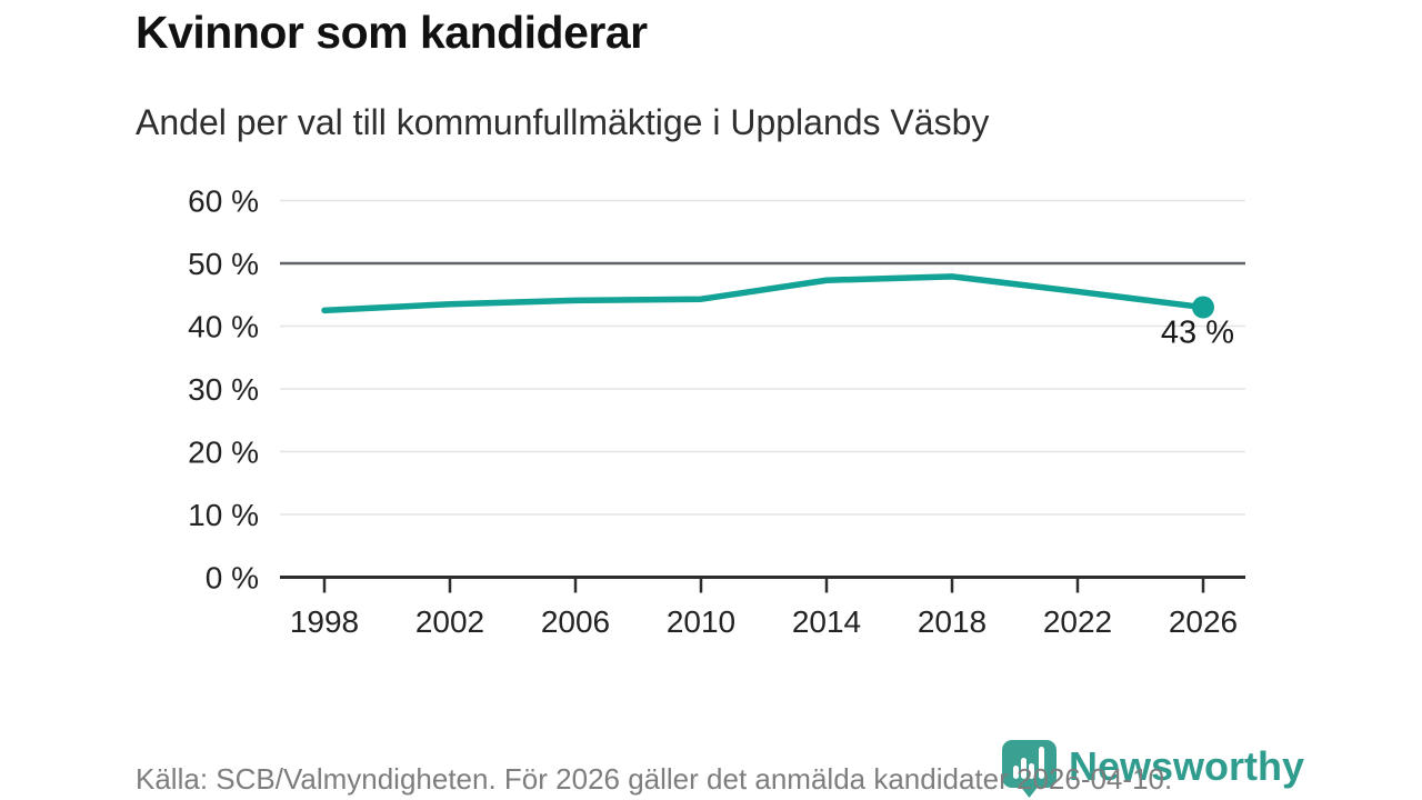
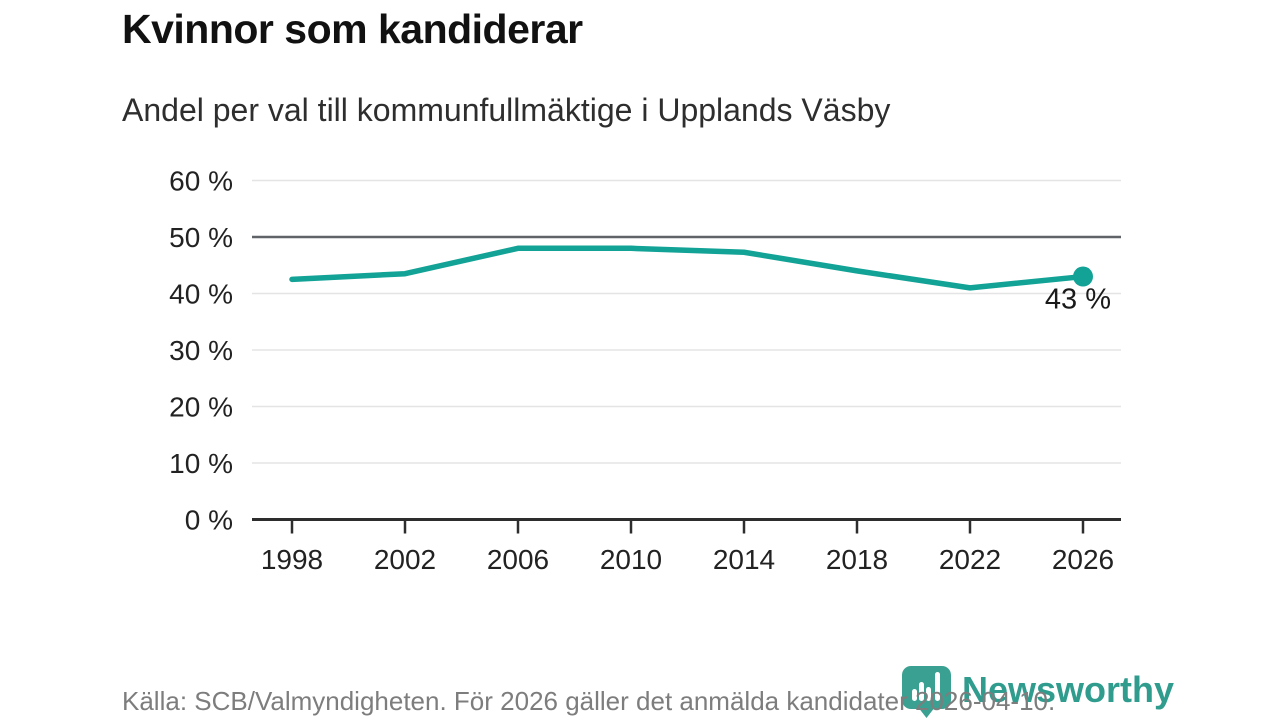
2006: 44% -> 48%
2010: 44% -> 48%
2018: 48% -> 44%
2022: 46% -> 41%
